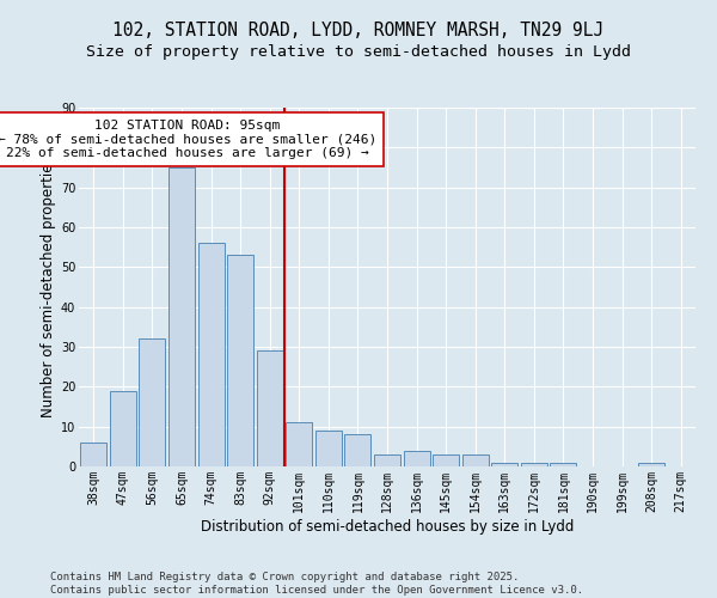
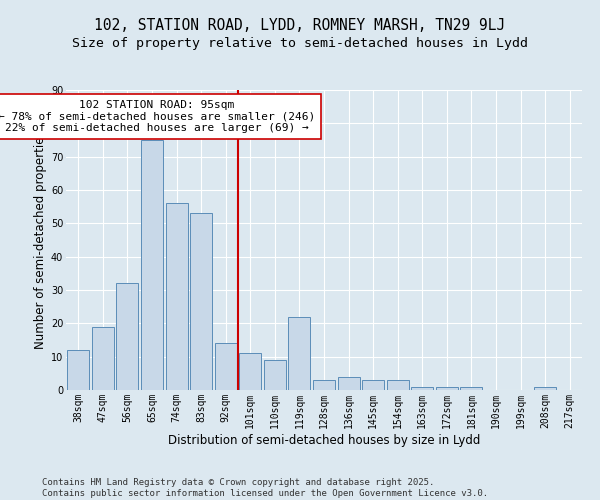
38sqm: 6 -> 12
92sqm: 29 -> 14
119sqm: 8 -> 22
